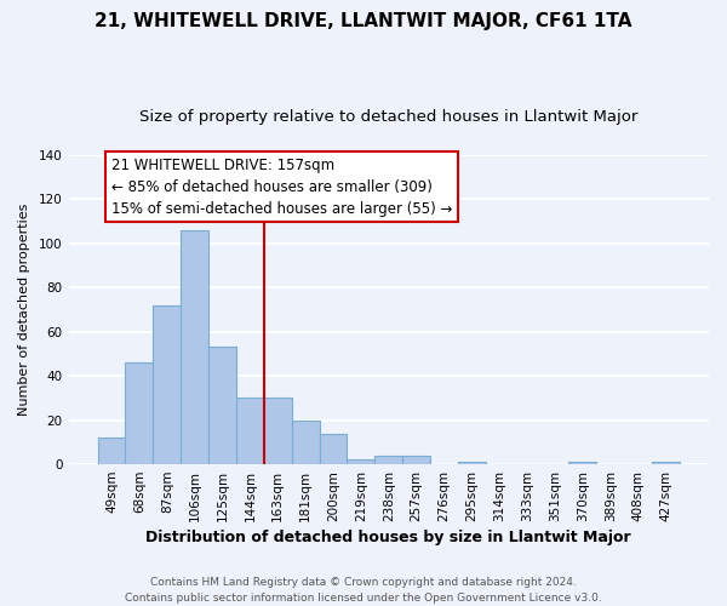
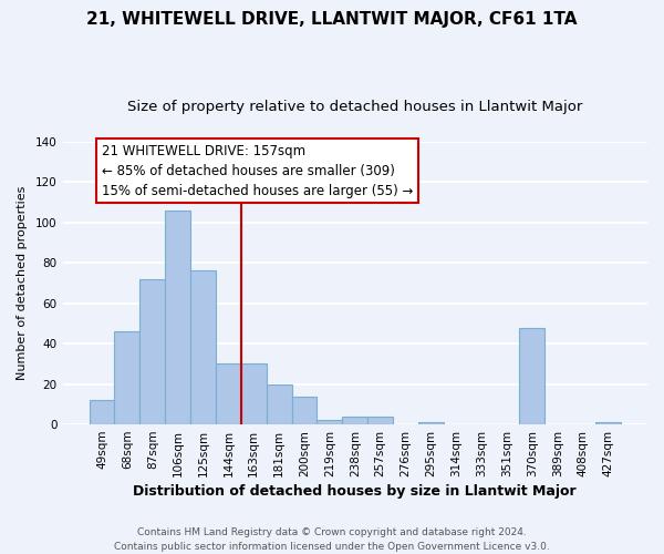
125sqm: 53 -> 76
370sqm: 1 -> 48
